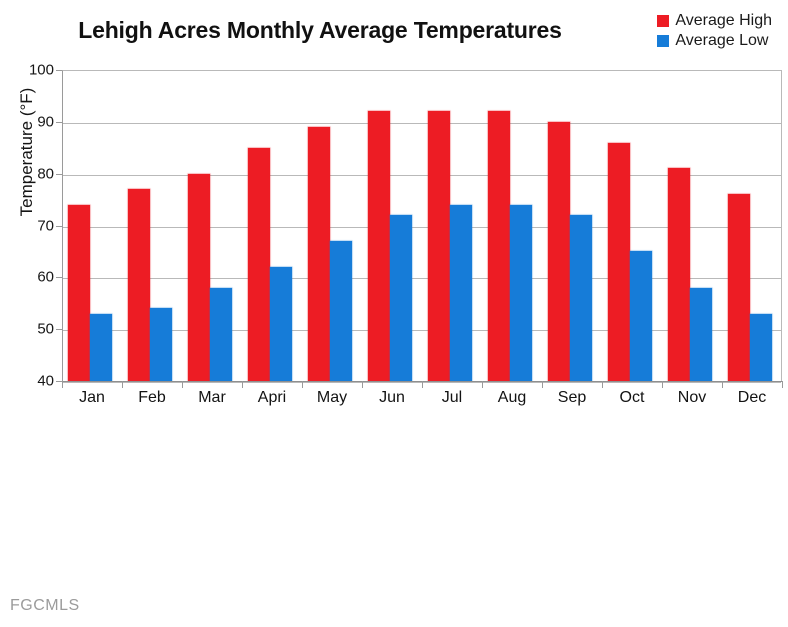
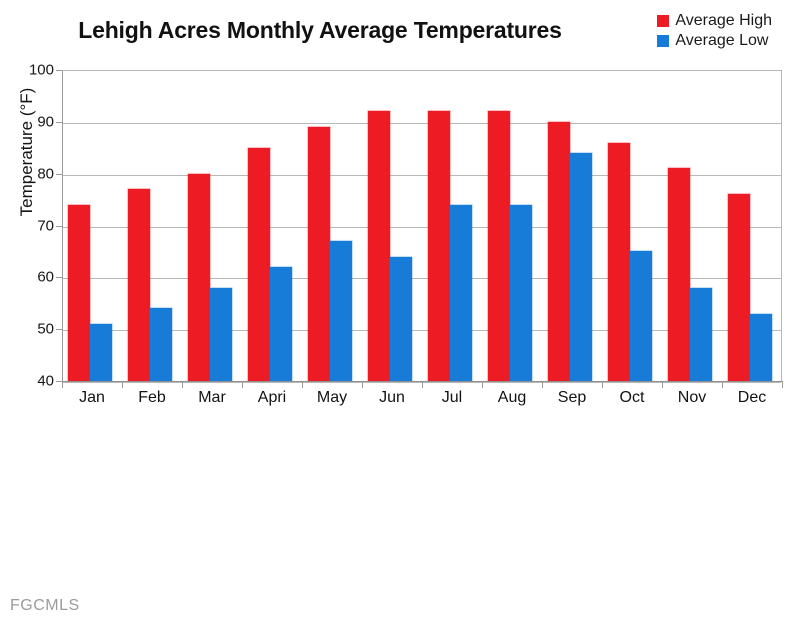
Average Low/Jan: 53 -> 51
Average Low/Jun: 72 -> 64
Average Low/Sep: 72 -> 84
